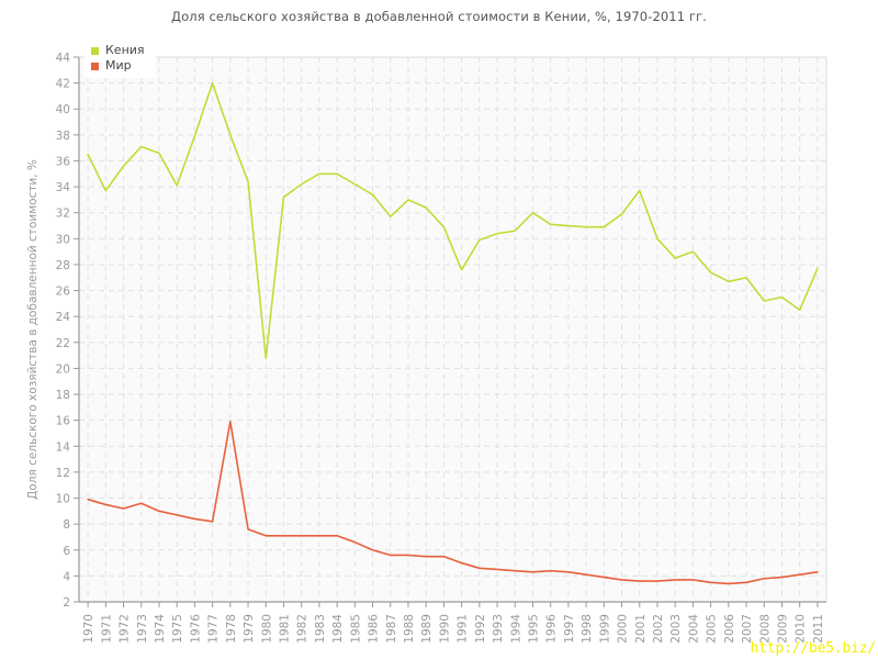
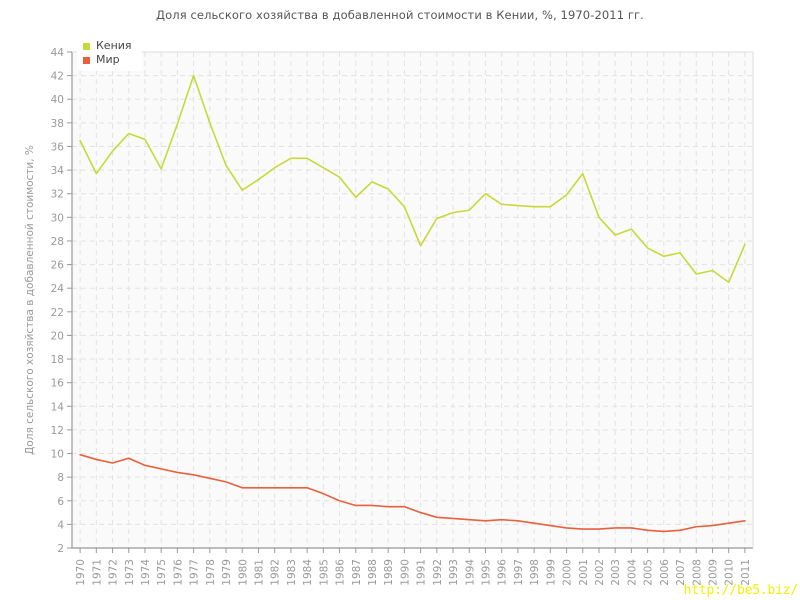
Мир/1978: 15.9 -> 7.9
Кения/1980: 20.8 -> 32.3
